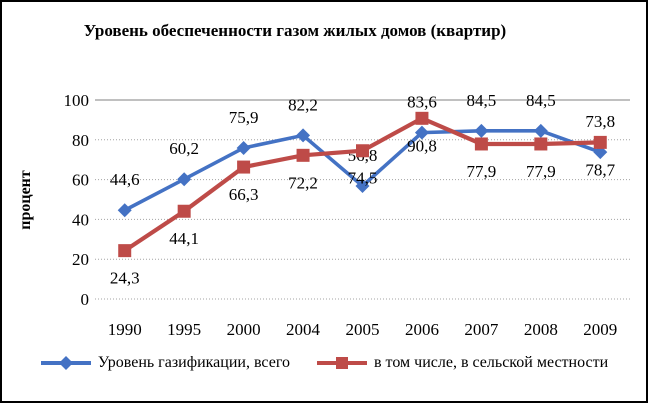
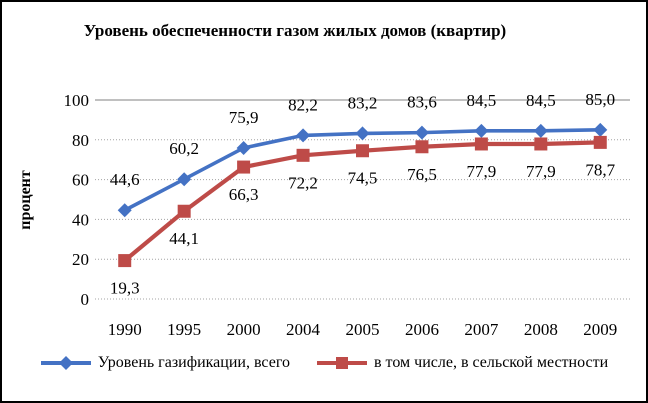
в том числе, в сельской местности/1990: 24,3 -> 19,3
Уровень газификации, всего/2005: 56,8 -> 83,2
в том числе, в сельской местности/2006: 90,8 -> 76,5
Уровень газификации, всего/2009: 73,8 -> 85,0
